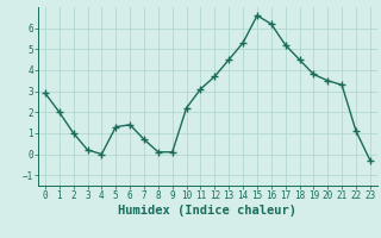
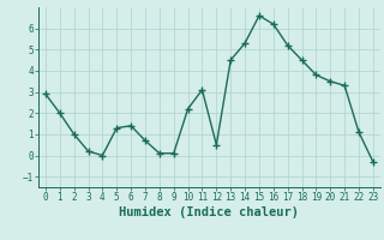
12: 3.7 -> 0.5
